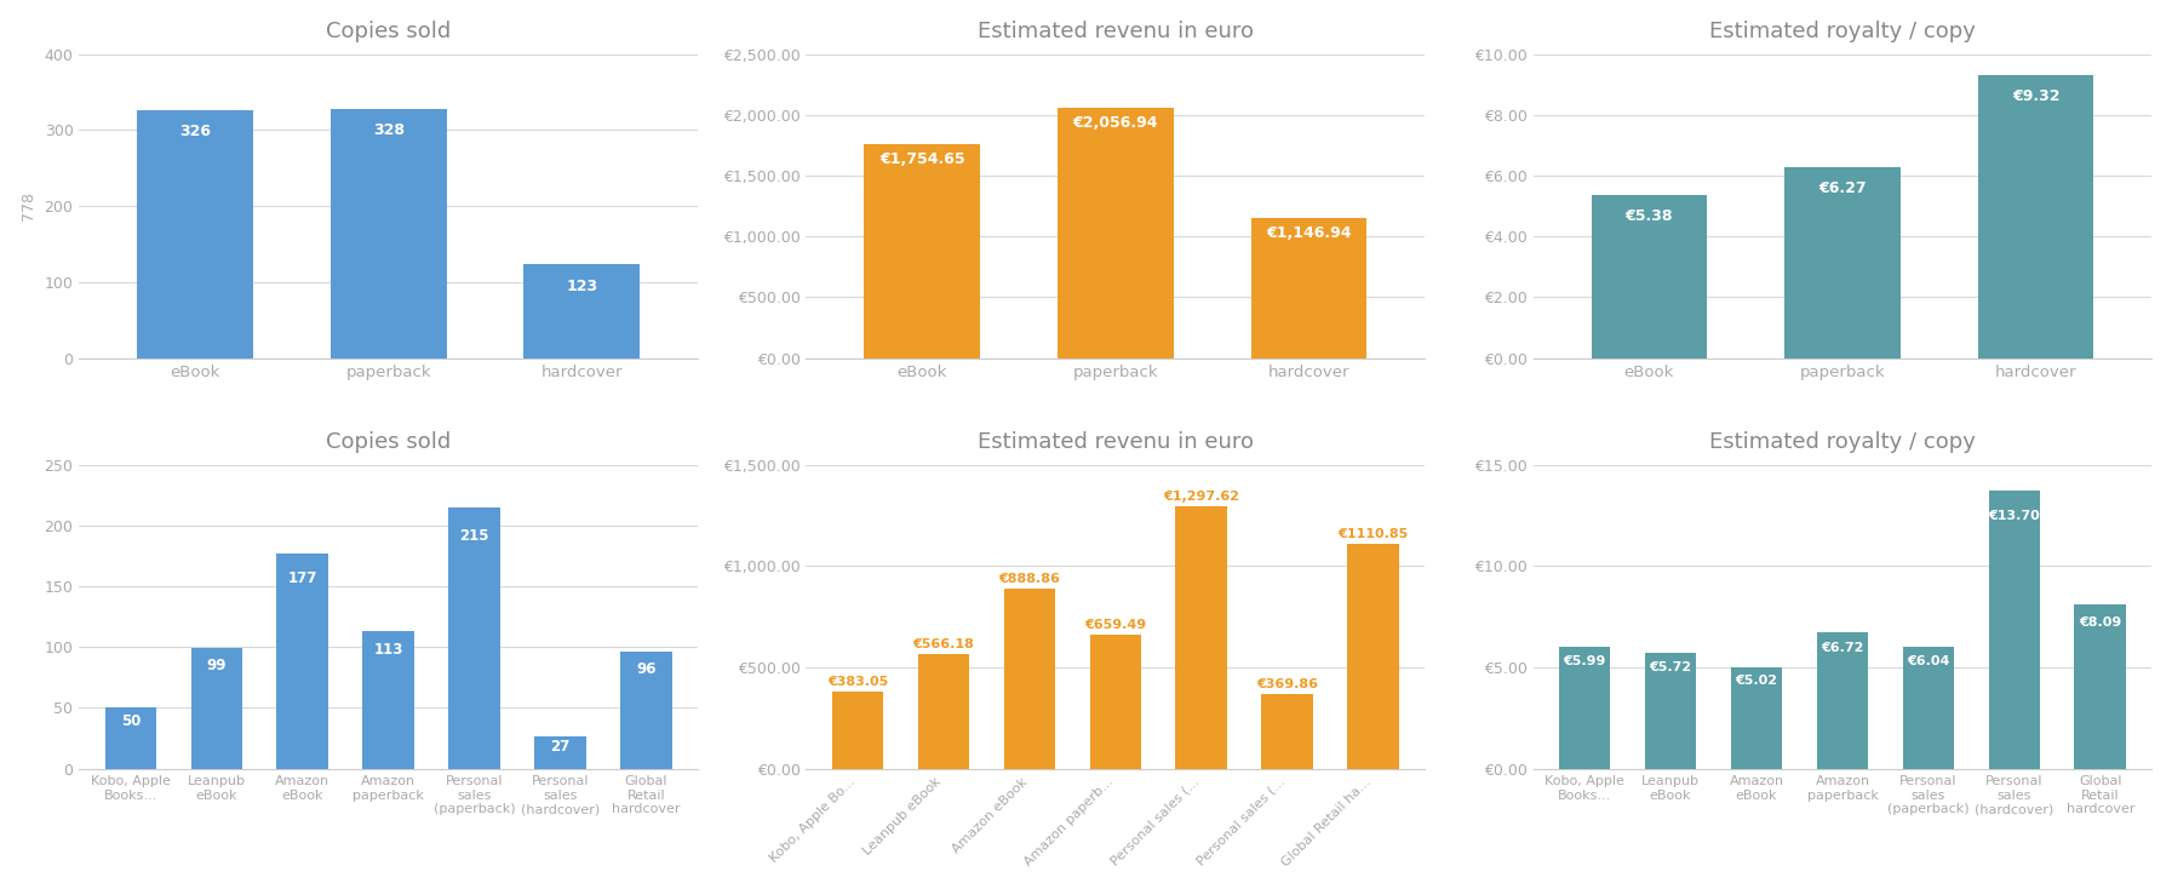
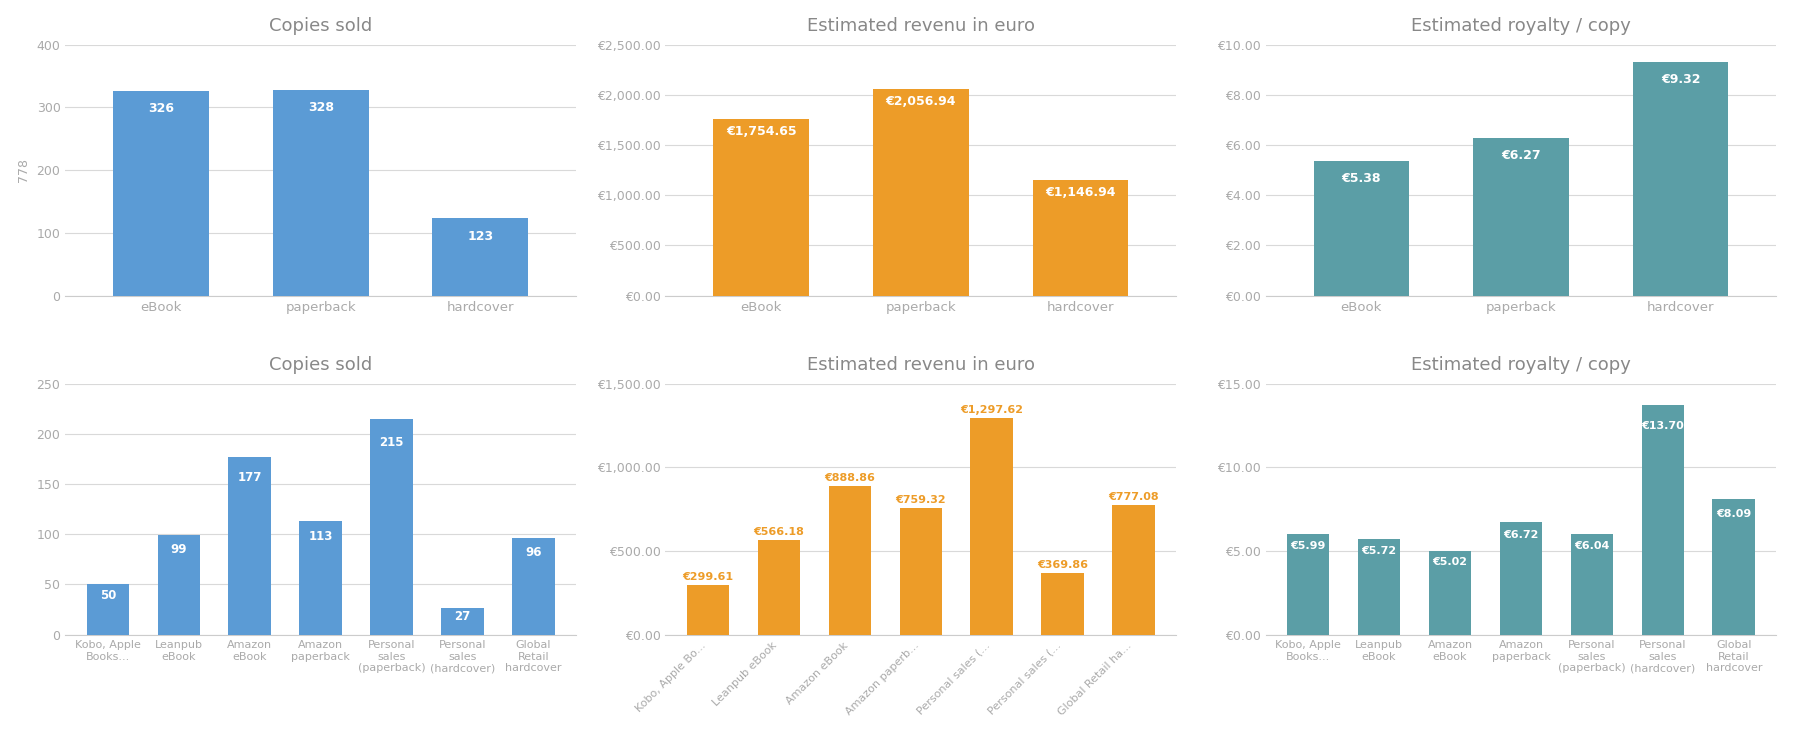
Kobo, Apple Bo...: €383.05 -> €299.61
Amazon paperb...: €659.49 -> €759.32
Global Retail ha...: €1110.85 -> €777.08
